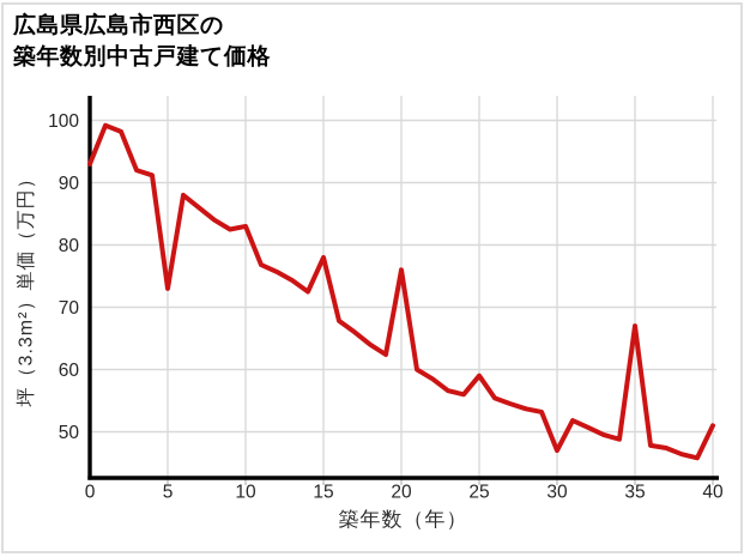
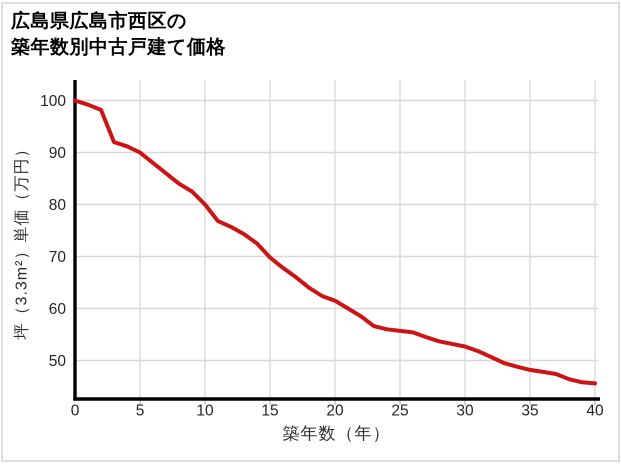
0: 93 -> 100
5: 73 -> 90
10: 83 -> 80
15: 78 -> 70
20: 76 -> 62
25: 59 -> 56
30: 47 -> 53
35: 67 -> 48
40: 51 -> 46
